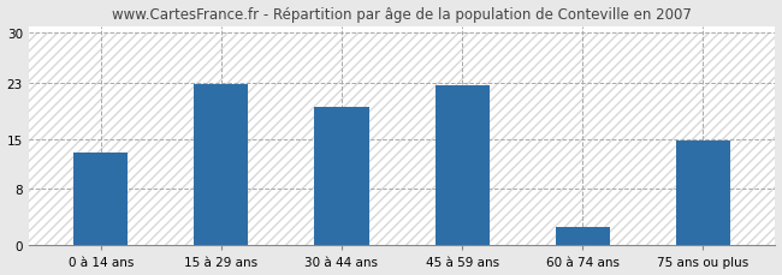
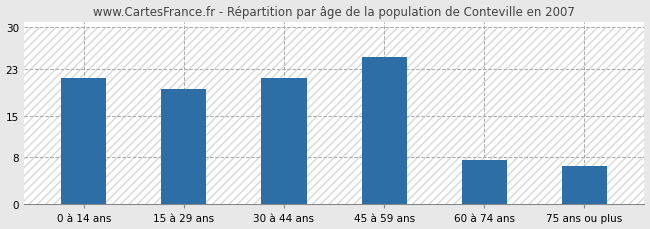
0 à 14 ans: 13.2 -> 21.5
15 à 29 ans: 22.8 -> 19.5
30 à 44 ans: 19.6 -> 21.5
45 à 59 ans: 22.6 -> 25.0
60 à 74 ans: 2.6 -> 7.5
75 ans ou plus: 14.8 -> 6.5
